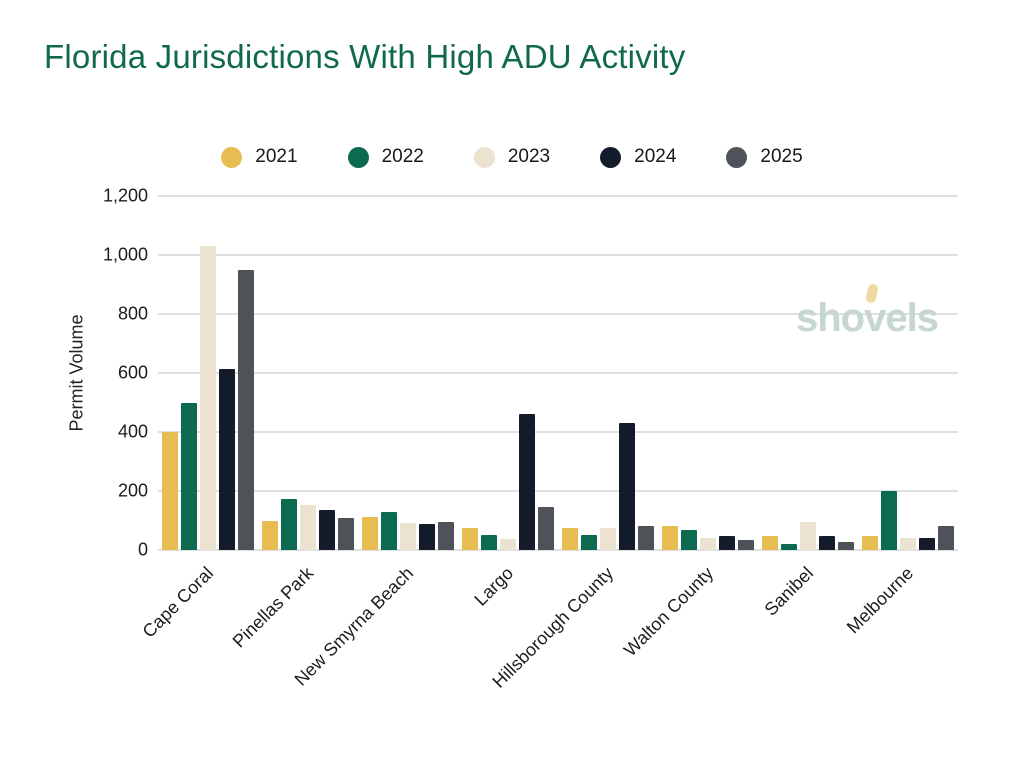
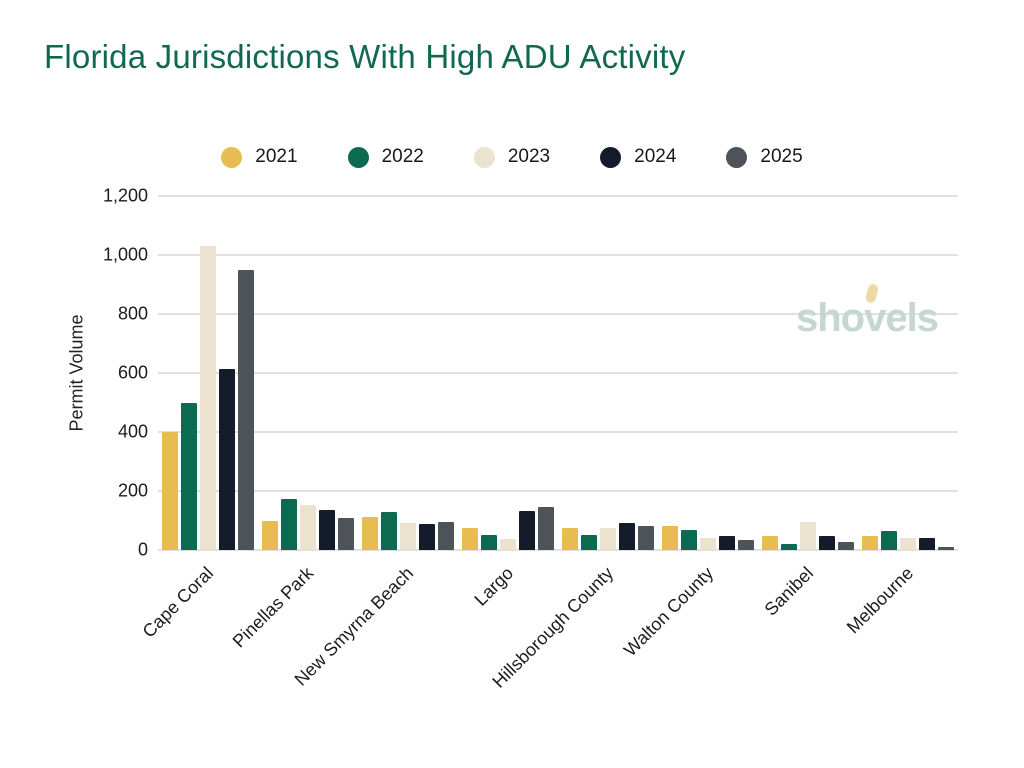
2024/Largo: 460 -> 130
2024/Hillsborough County: 430 -> 90
2022/Melbourne: 200 -> 60
2025/Melbourne: 80 -> 10
